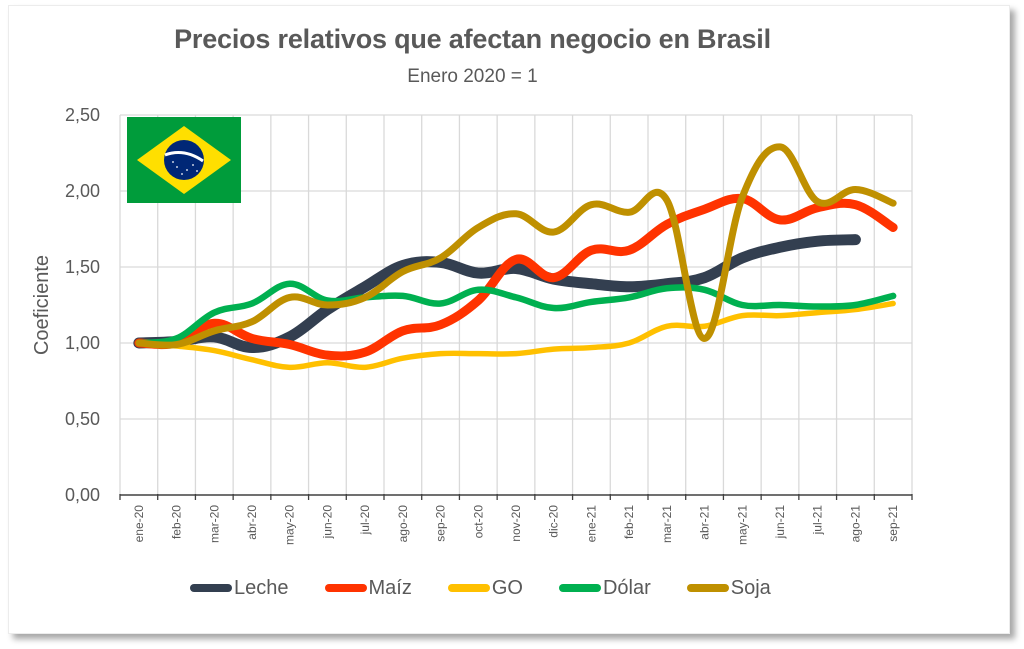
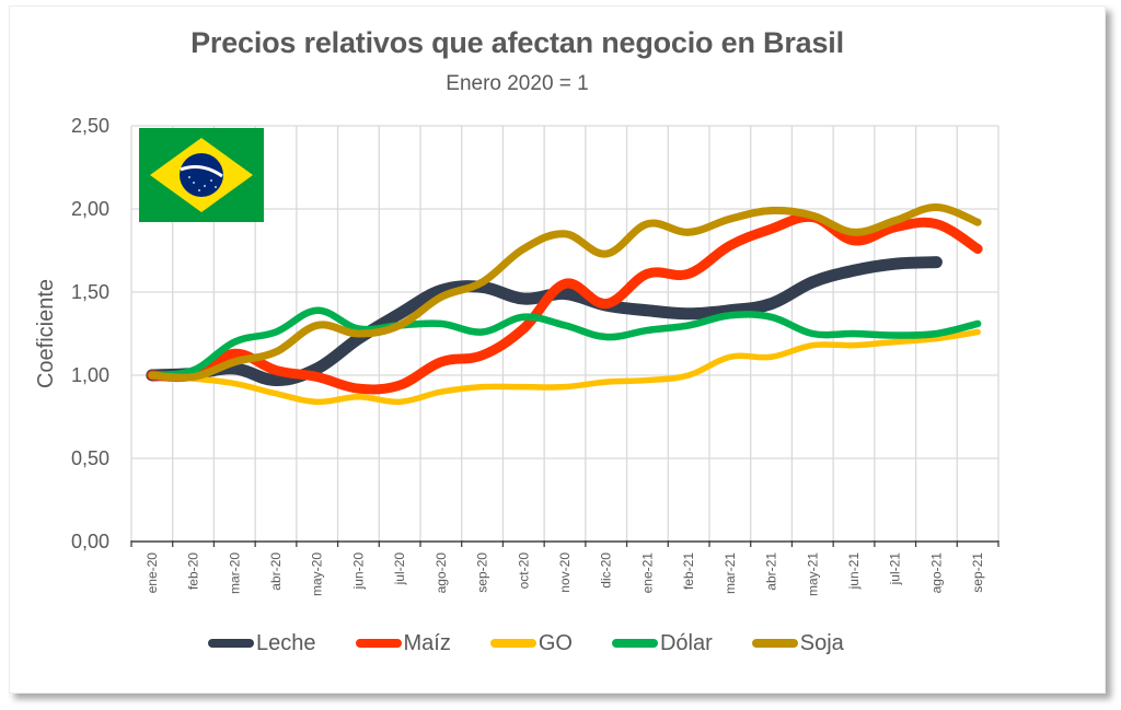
Soja/abr-21: 1,03 -> 1,99
Soja/jun-21: 2,29 -> 1,86
